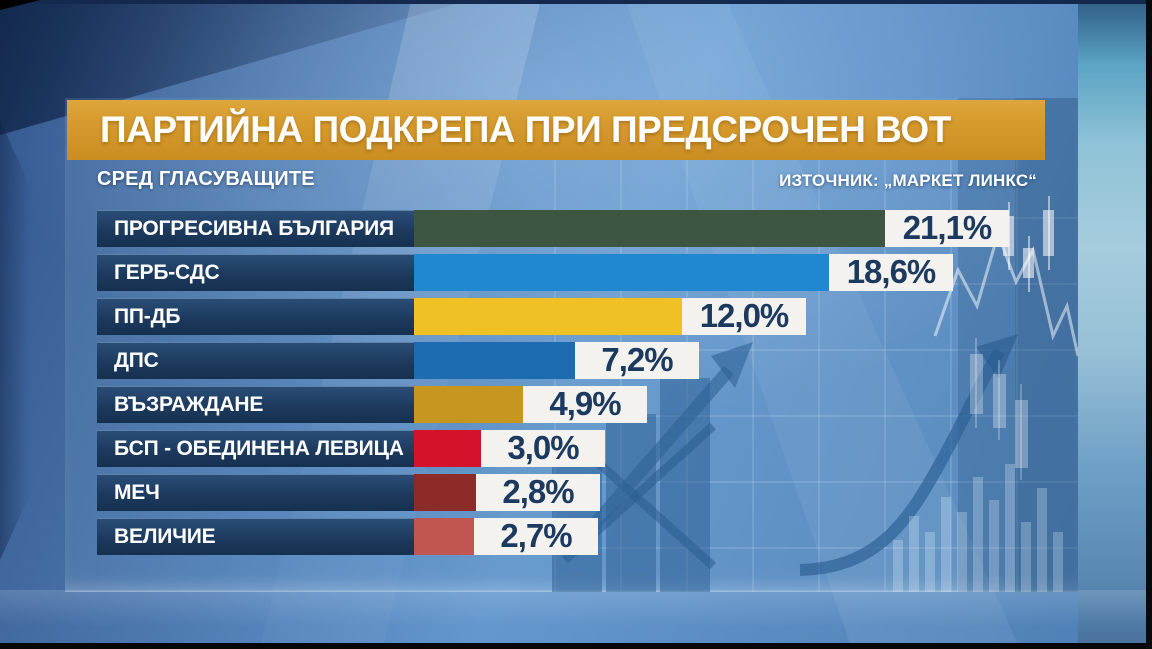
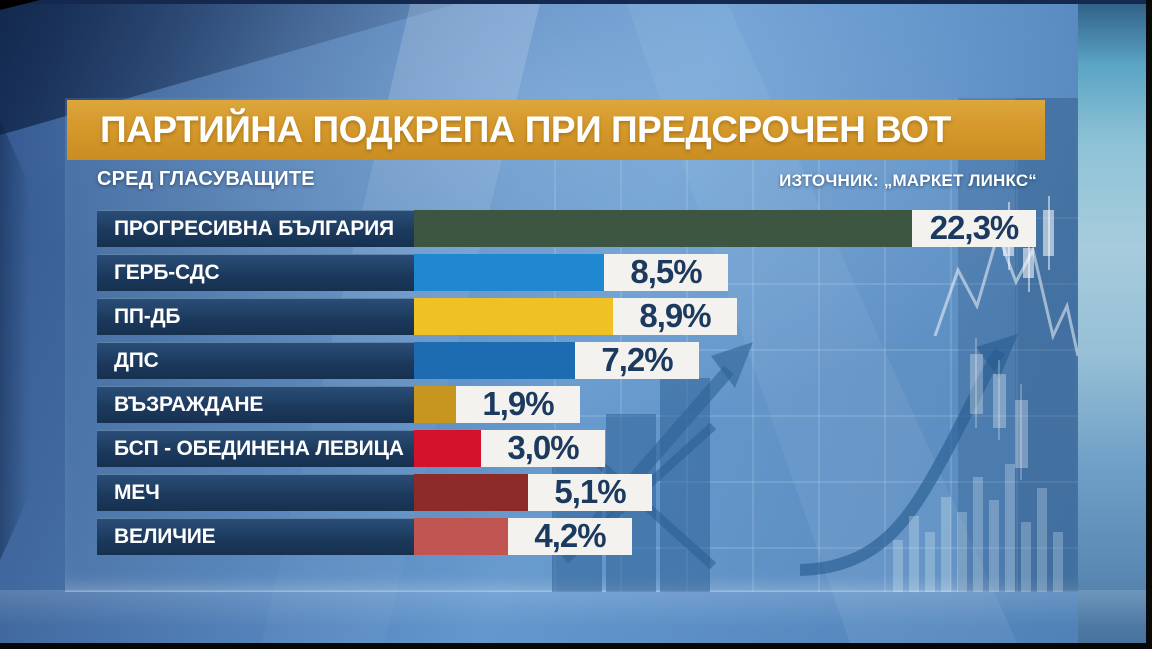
ПРОГРЕСИВНА БЪЛГАРИЯ: 21,1% -> 22,3%
ГЕРБ-СДС: 18,6% -> 8,5%
ПП-ДБ: 12,0% -> 8,9%
ВЪЗРАЖДАНЕ: 4,9% -> 1,9%
МЕЧ: 2,8% -> 5,1%
ВЕЛИЧИЕ: 2,7% -> 4,2%
